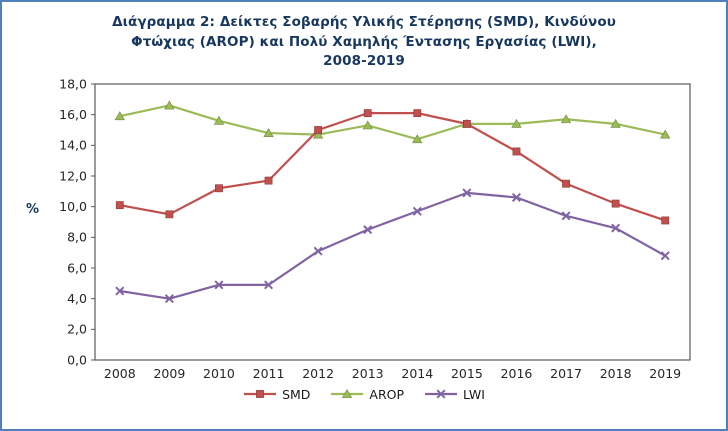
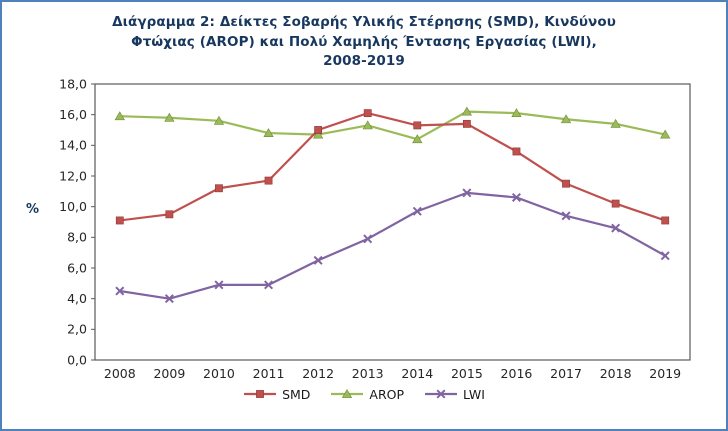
SMD/2008: 10,1 -> 9,1
AROP/2009: 16,6 -> 15,8
LWI/2012: 7,1 -> 6,5
LWI/2013: 8,5 -> 7,9
SMD/2014: 16,1 -> 15,3
AROP/2015: 15,4 -> 16,2
AROP/2016: 15,4 -> 16,1
